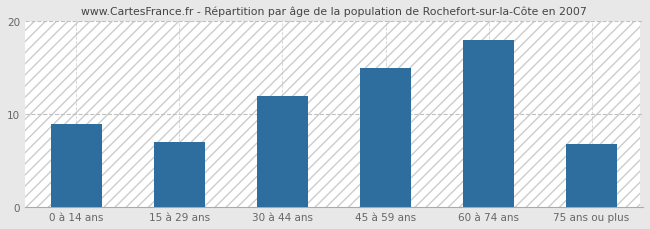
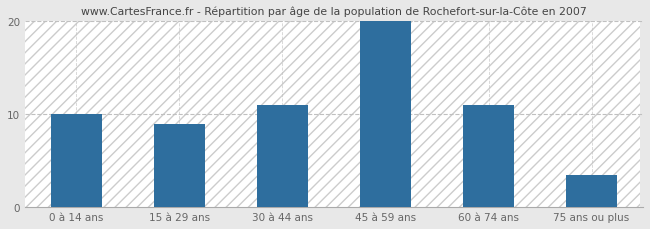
0 à 14 ans: 9.0 -> 10.0
15 à 29 ans: 7.0 -> 9.0
30 à 44 ans: 12.0 -> 11.0
45 à 59 ans: 15.0 -> 20.0
60 à 74 ans: 18.0 -> 11.0
75 ans ou plus: 6.8 -> 3.5
